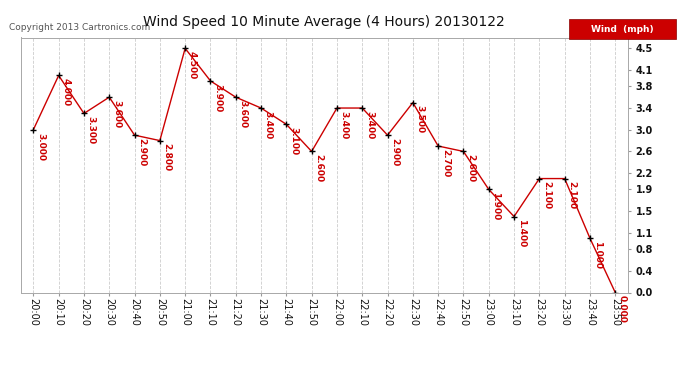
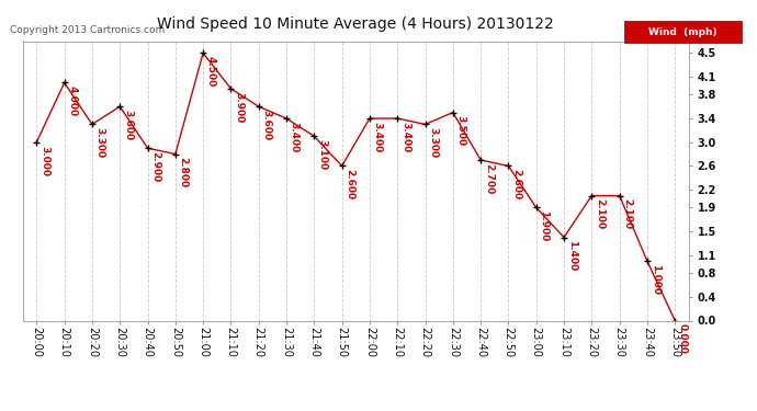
22:20: 2.900 -> 3.300
